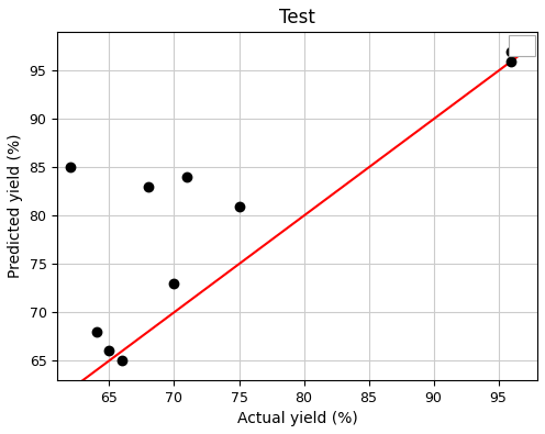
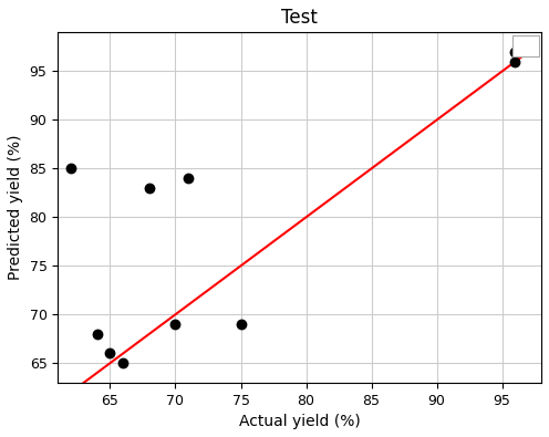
70: 73 -> 69
75: 81 -> 69
